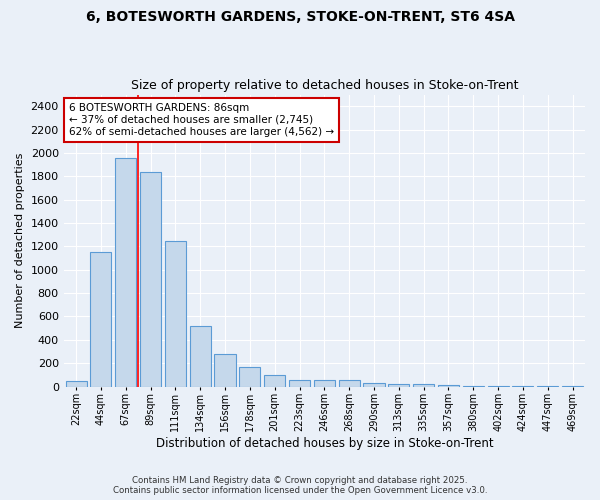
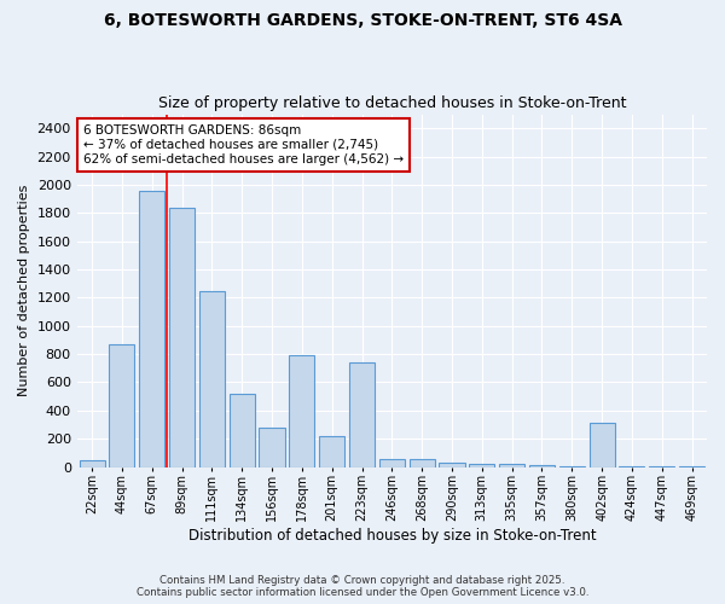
44sqm: 1150 -> 870
178sqm: 160 -> 790
201sqm: 100 -> 220
223sqm: 60 -> 740
402sqm: 0 -> 310
